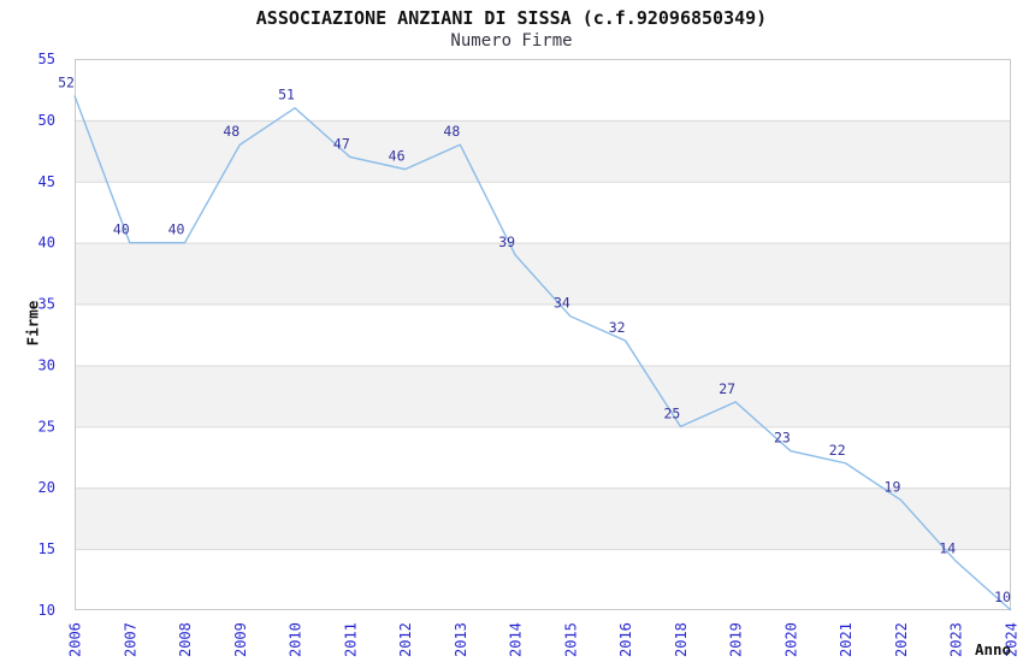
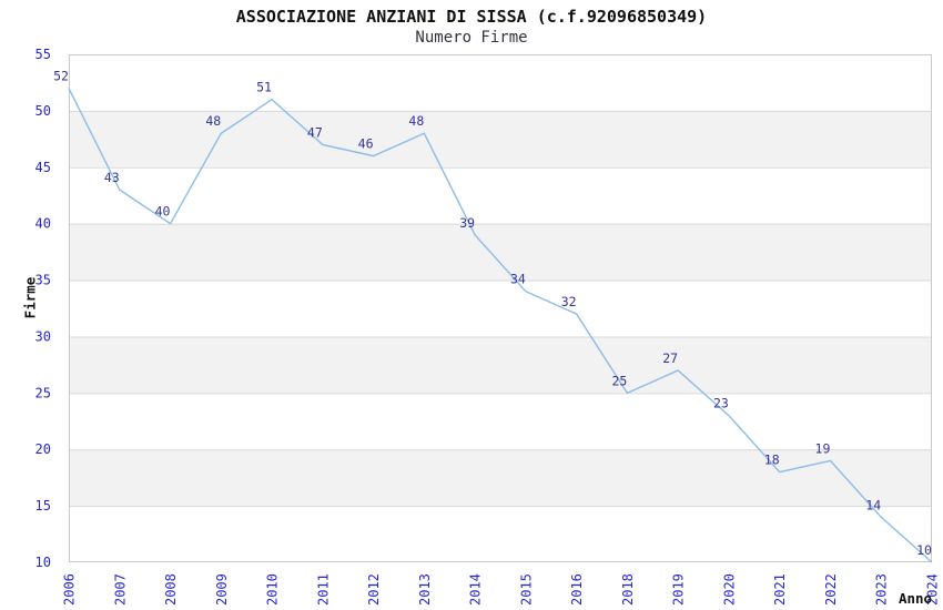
2007: 40 -> 43
2021: 22 -> 18
